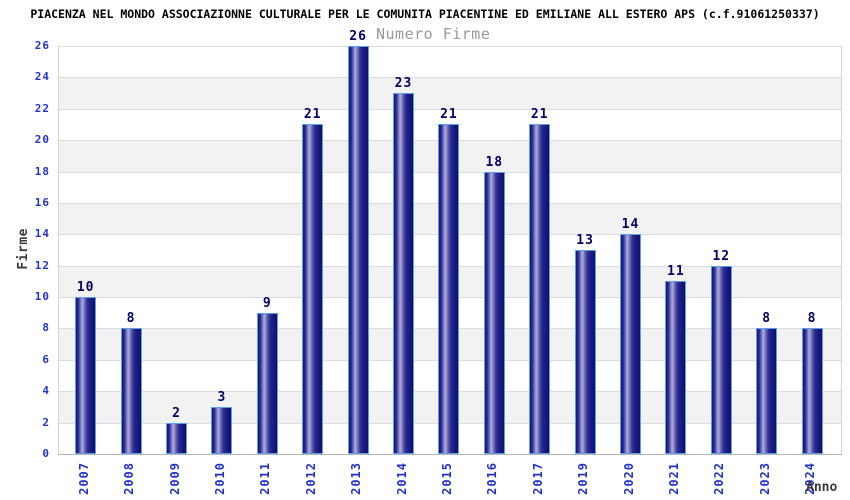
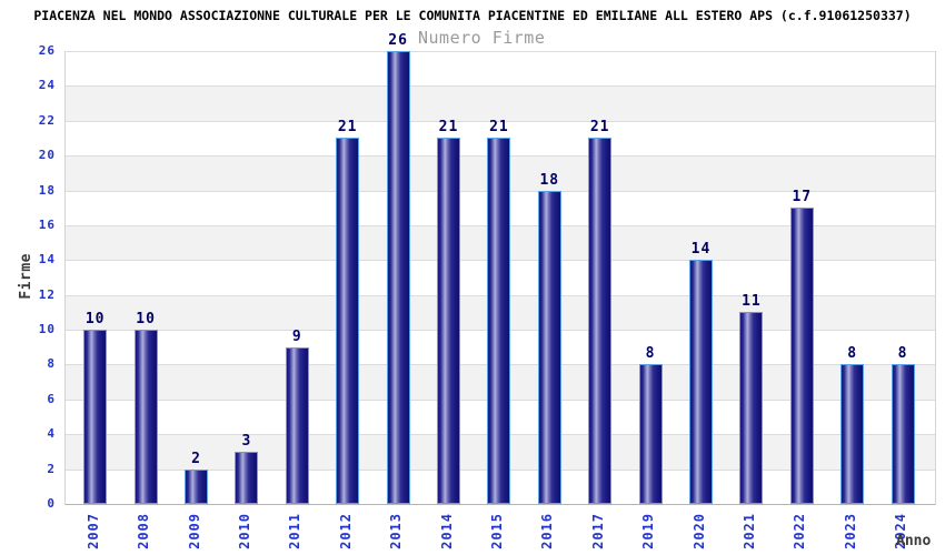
2008: 8 -> 10
2014: 23 -> 21
2019: 13 -> 8
2022: 12 -> 17
